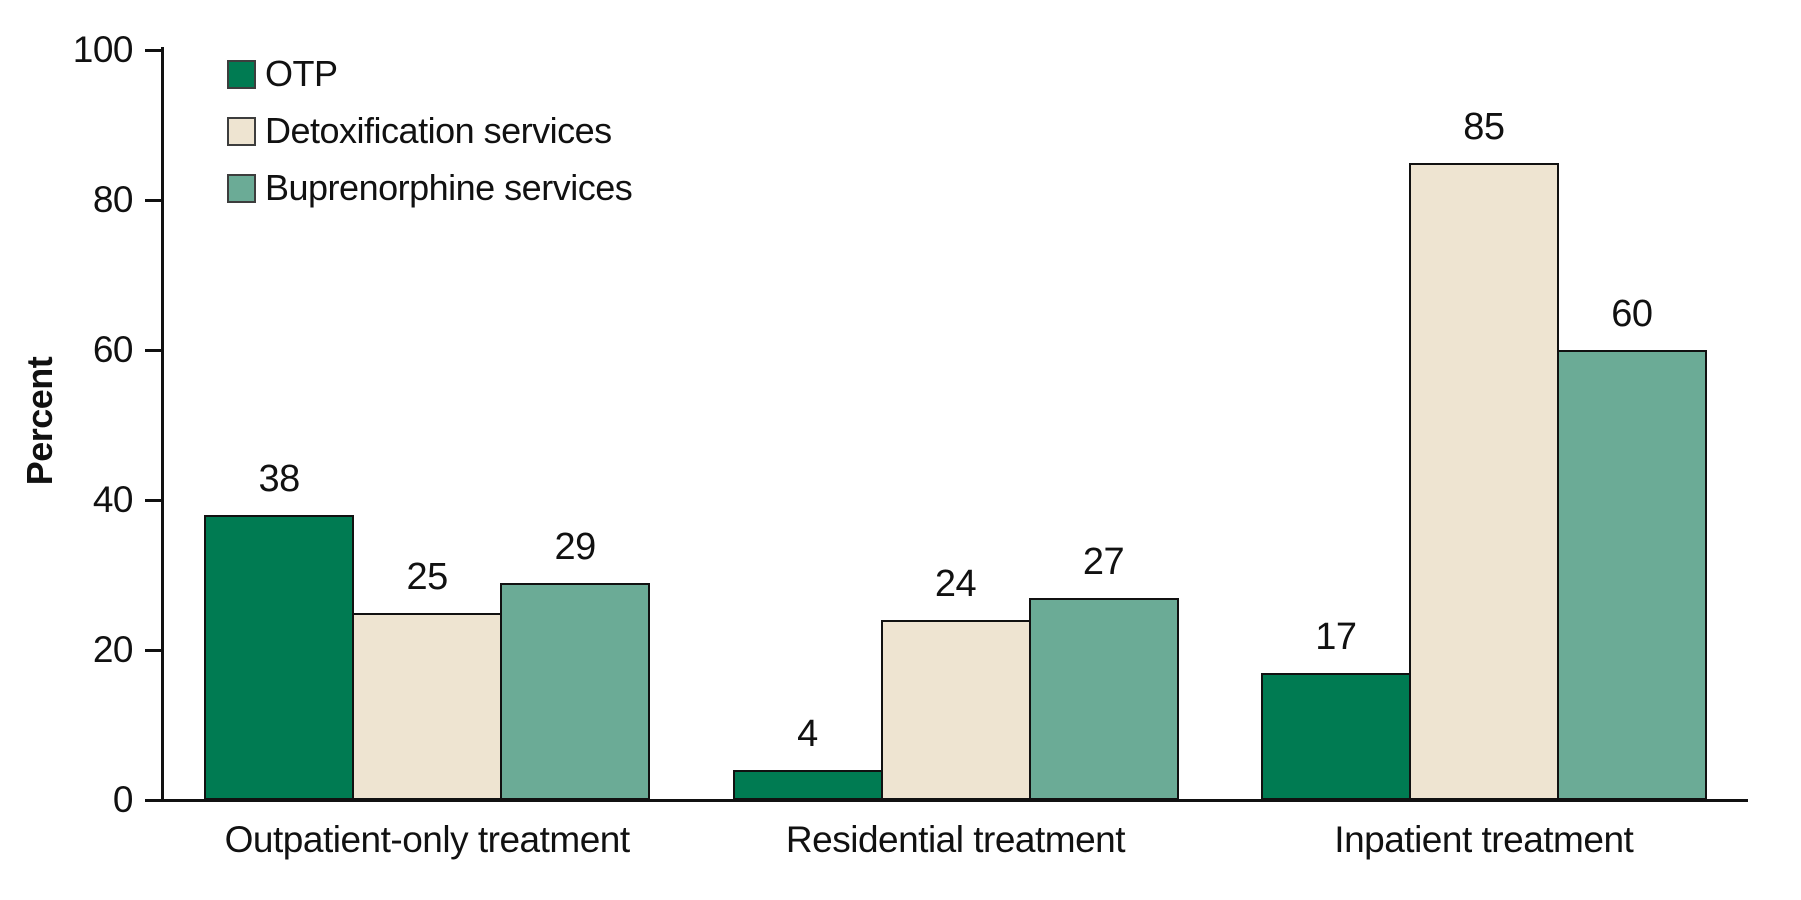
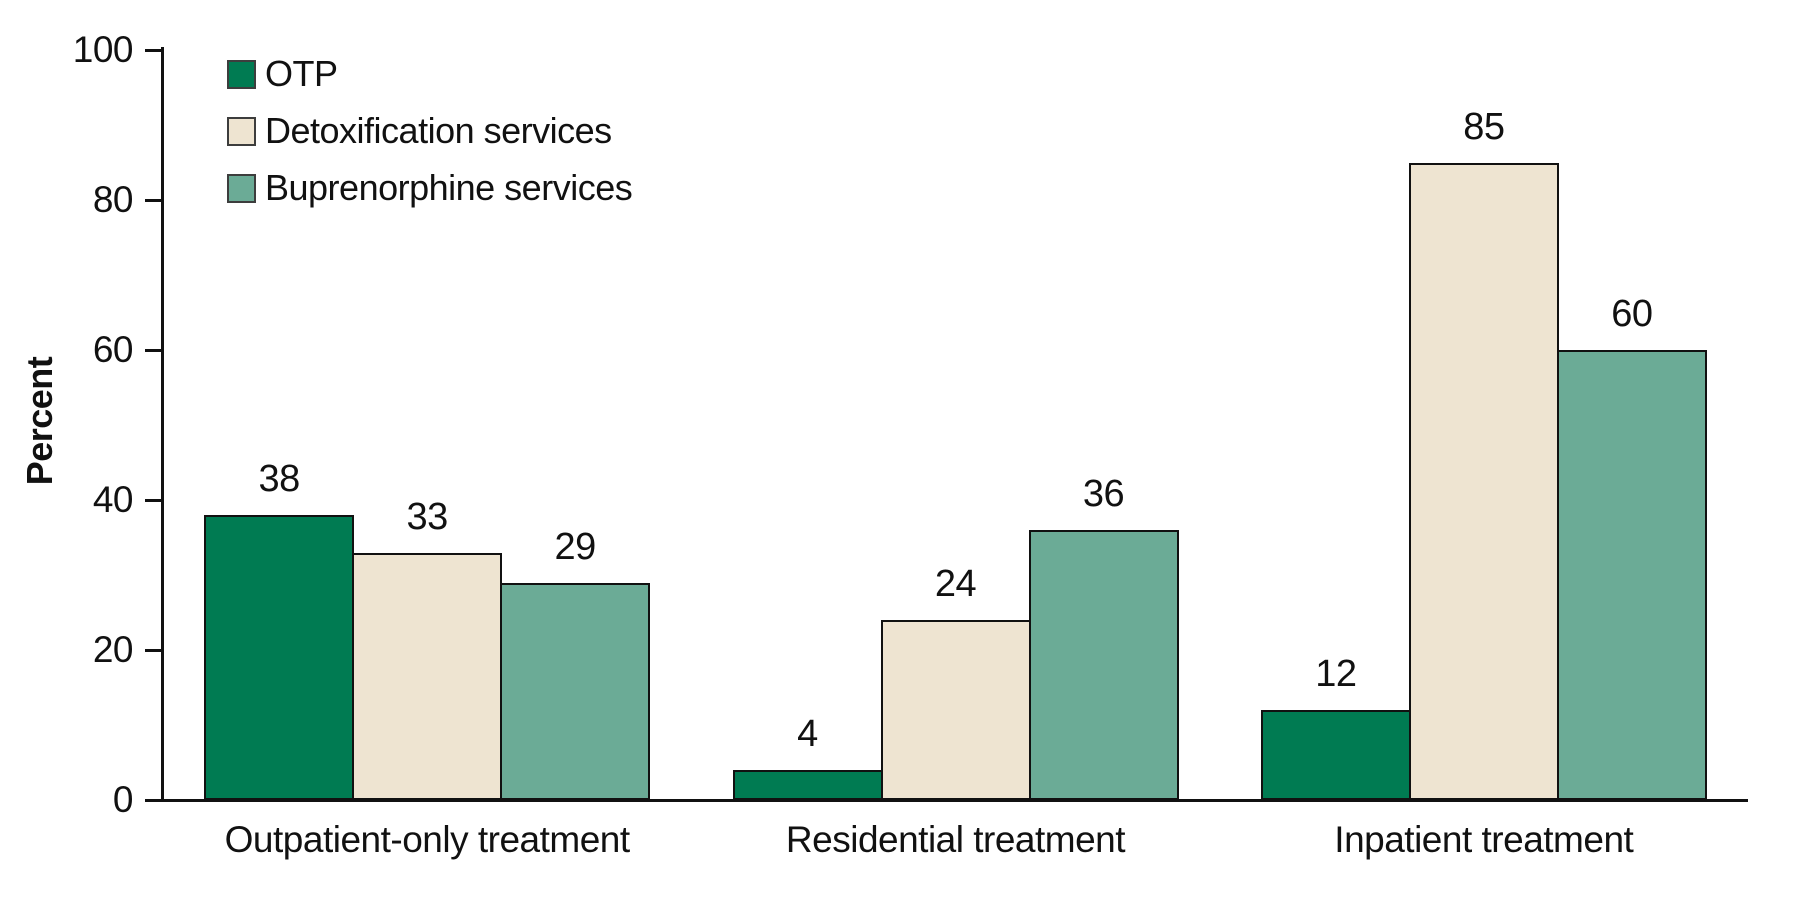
Detoxification services/Outpatient-only treatment: 25 -> 33
Buprenorphine services/Residential treatment: 27 -> 36
OTP/Inpatient treatment: 17 -> 12
